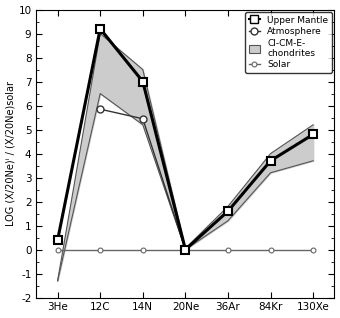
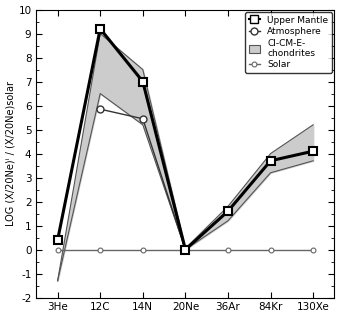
Upper Mantle/130Xe: 4.8 -> 4.1
